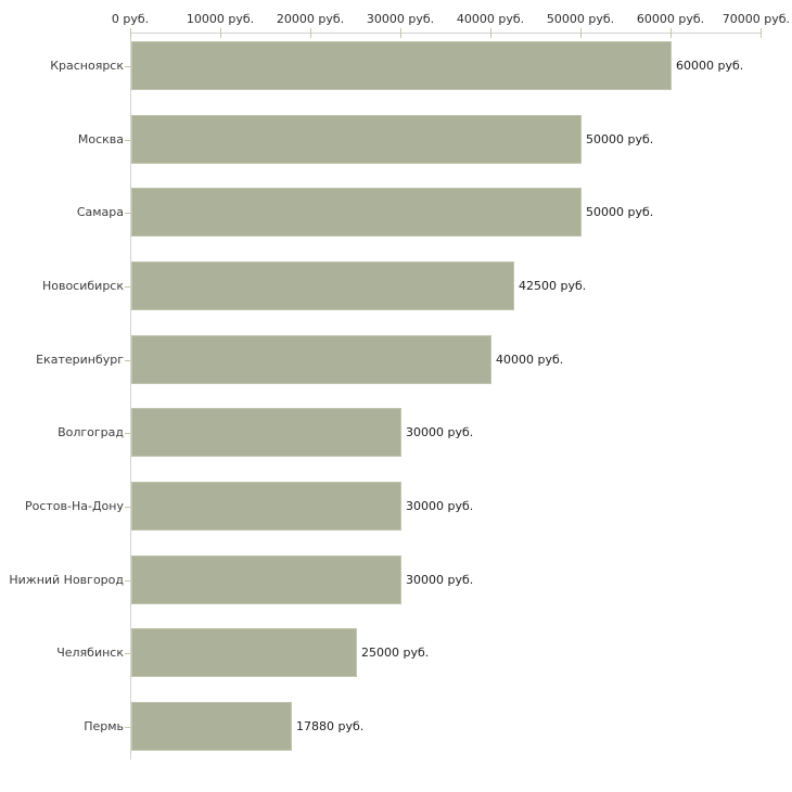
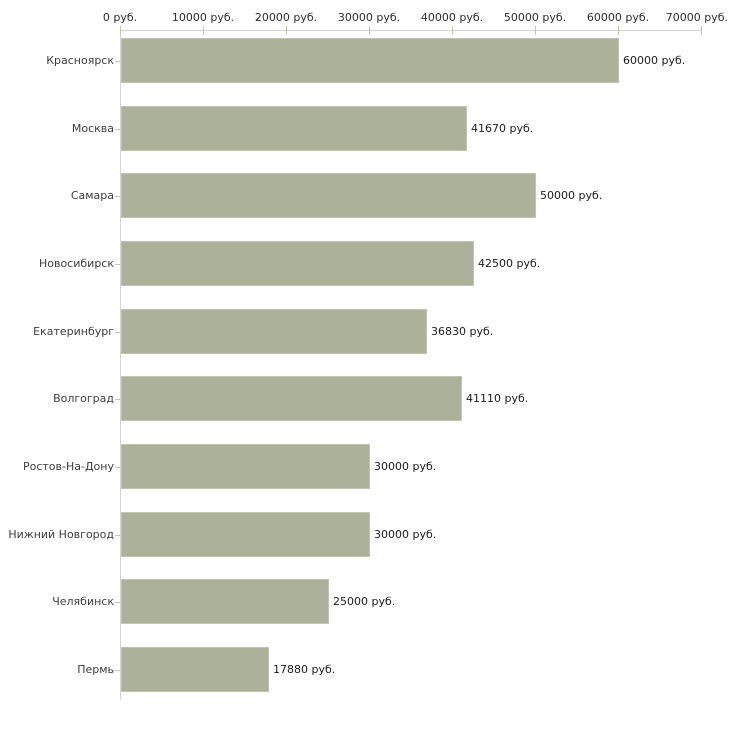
Москва: 50000 -> 41670
Екатеринбург: 40000 -> 36830
Волгоград: 30000 -> 41110
